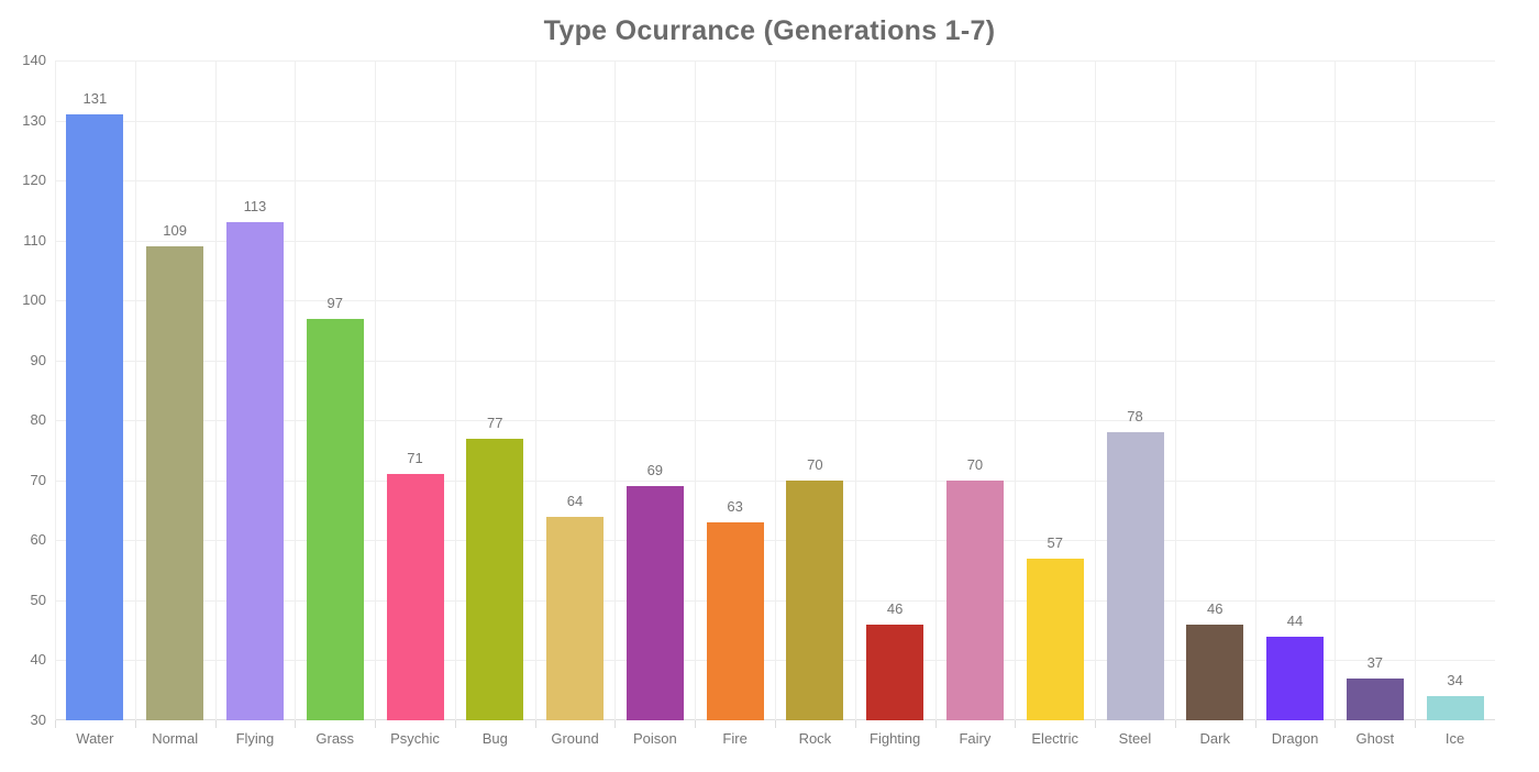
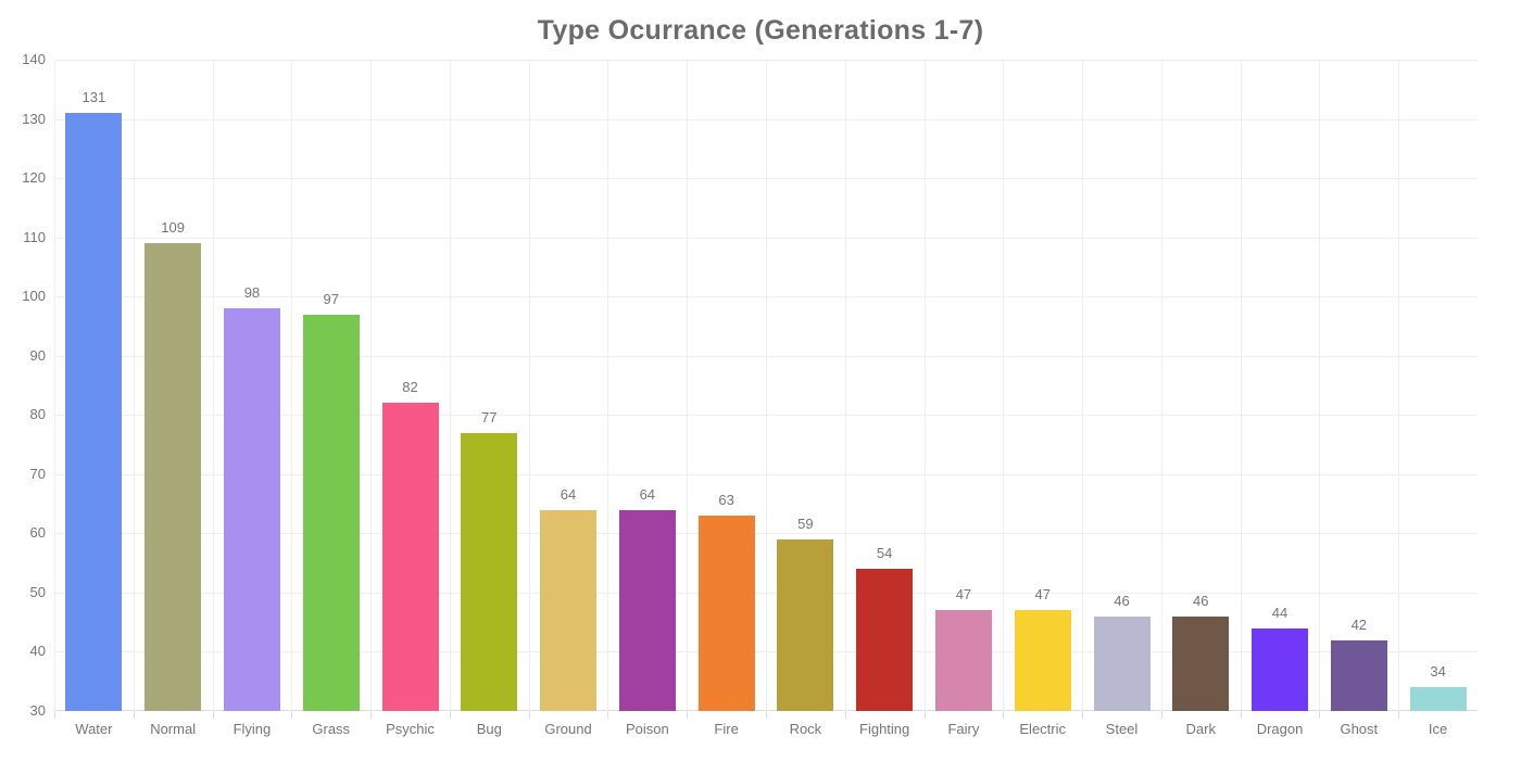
Flying: 113 -> 98
Psychic: 71 -> 82
Poison: 69 -> 64
Rock: 70 -> 59
Fighting: 46 -> 54
Fairy: 70 -> 47
Electric: 57 -> 47
Steel: 78 -> 46
Ghost: 37 -> 42
